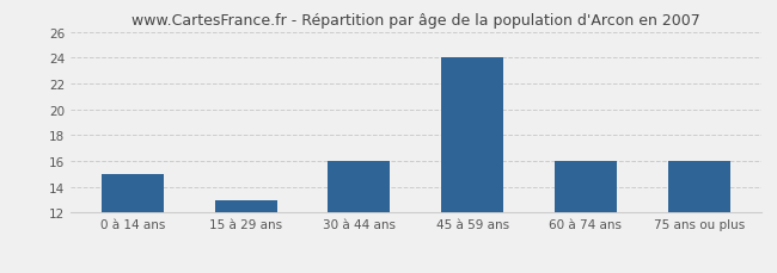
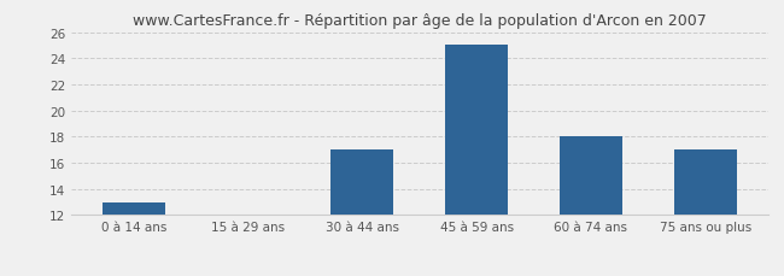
0 à 14 ans: 15 -> 13
15 à 29 ans: 13 -> 12
30 à 44 ans: 16 -> 17
45 à 59 ans: 24 -> 25
60 à 74 ans: 16 -> 18
75 ans ou plus: 16 -> 17
